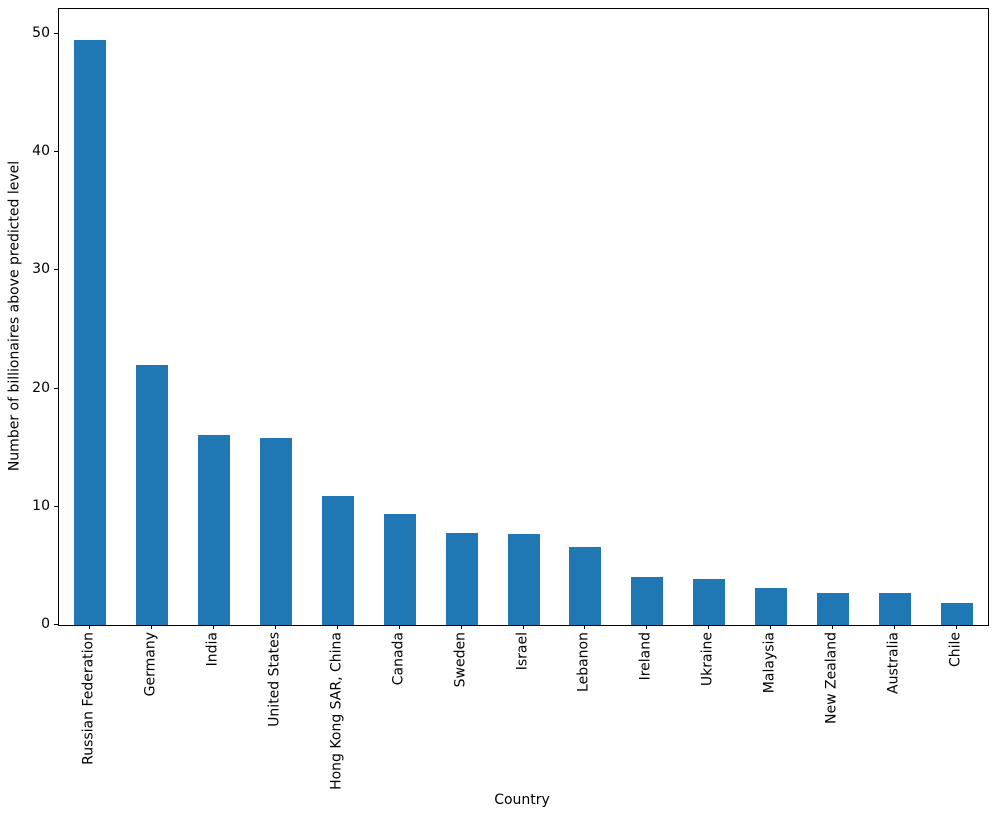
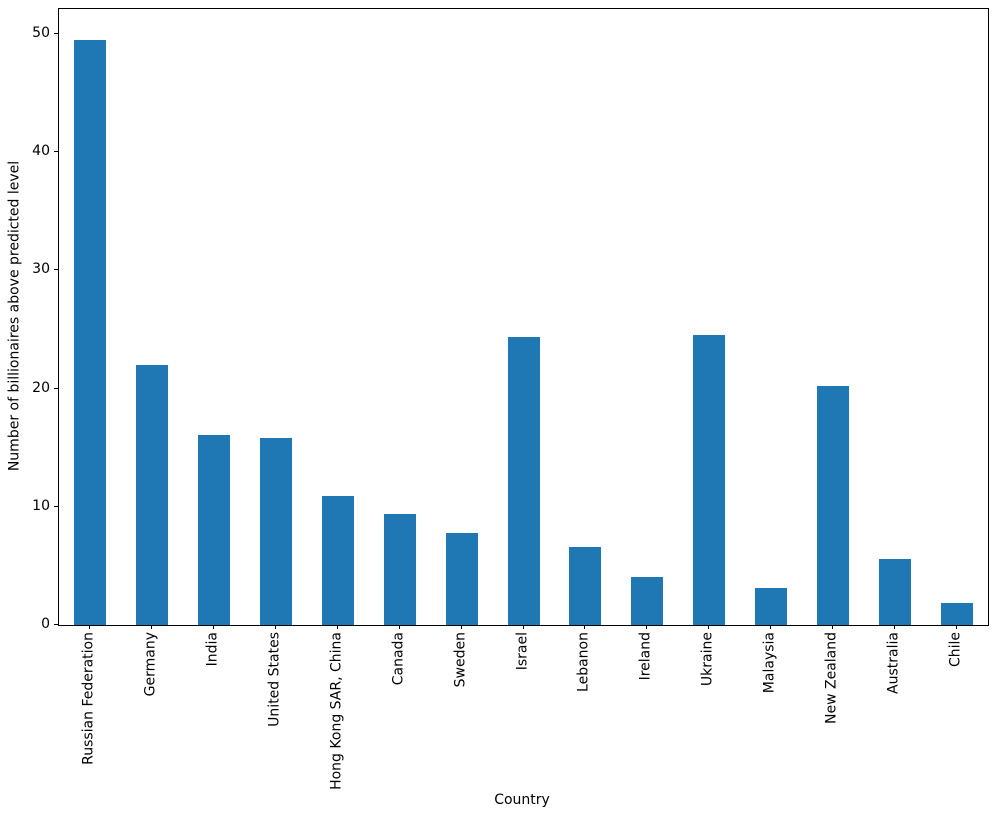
Israel: 7.7 -> 24.4
Ukraine: 3.9 -> 24.5
New Zealand: 2.7 -> 20.2
Australia: 2.7 -> 5.6
